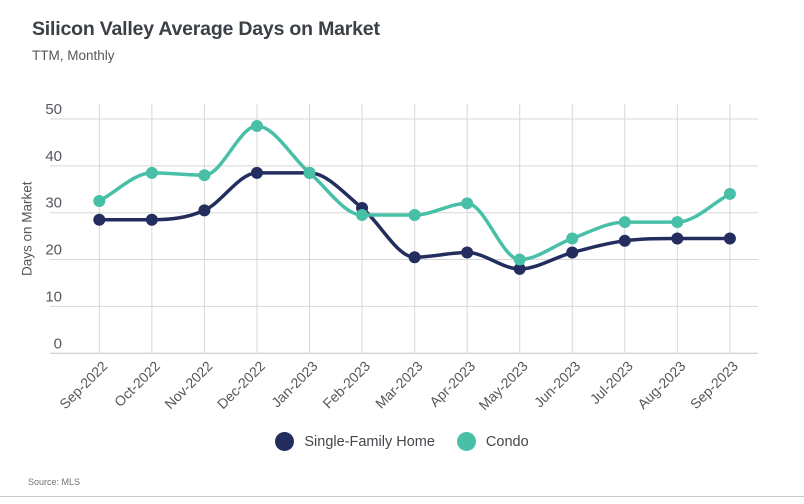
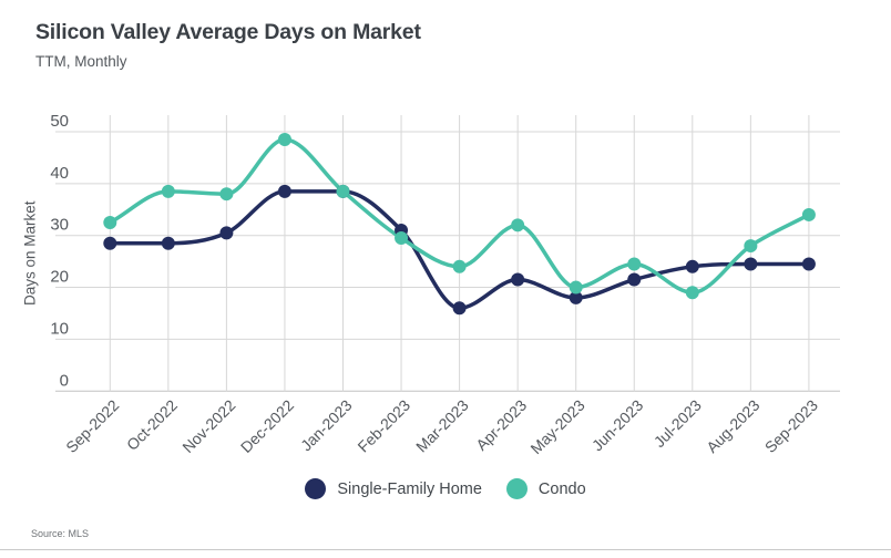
Single-Family Home/Mar-2023: 20 -> 16
Condo/Mar-2023: 30 -> 24
Condo/Jul-2023: 28 -> 19
